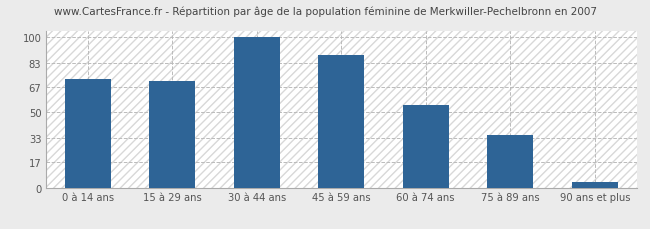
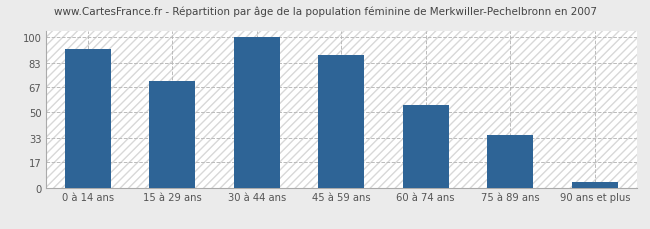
0 à 14 ans: 72 -> 92
